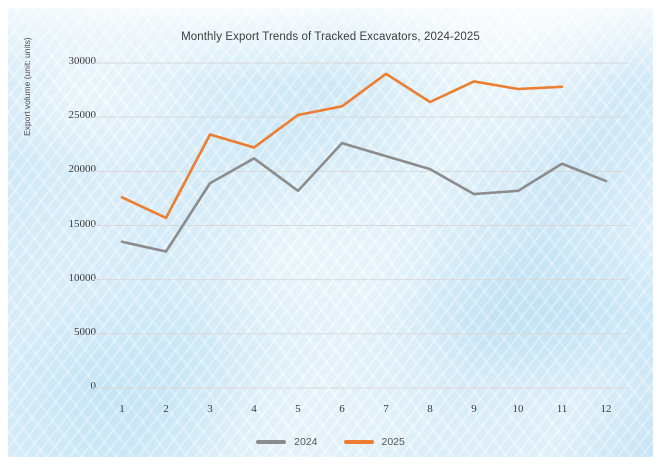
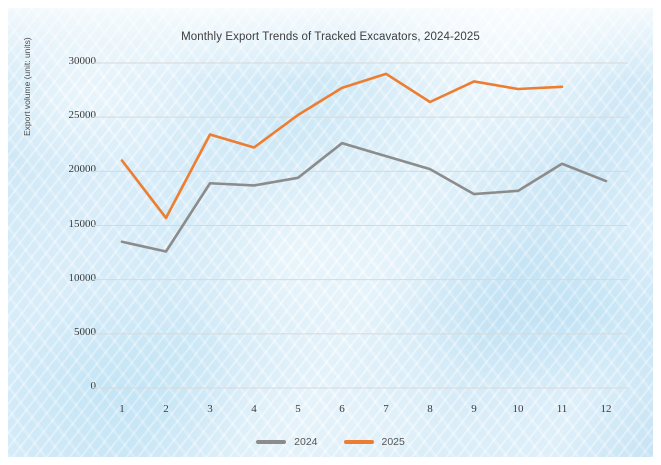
2025/1: 17600 -> 21000
2024/4: 21200 -> 18700
2024/5: 18200 -> 19400
2025/6: 26000 -> 27700
